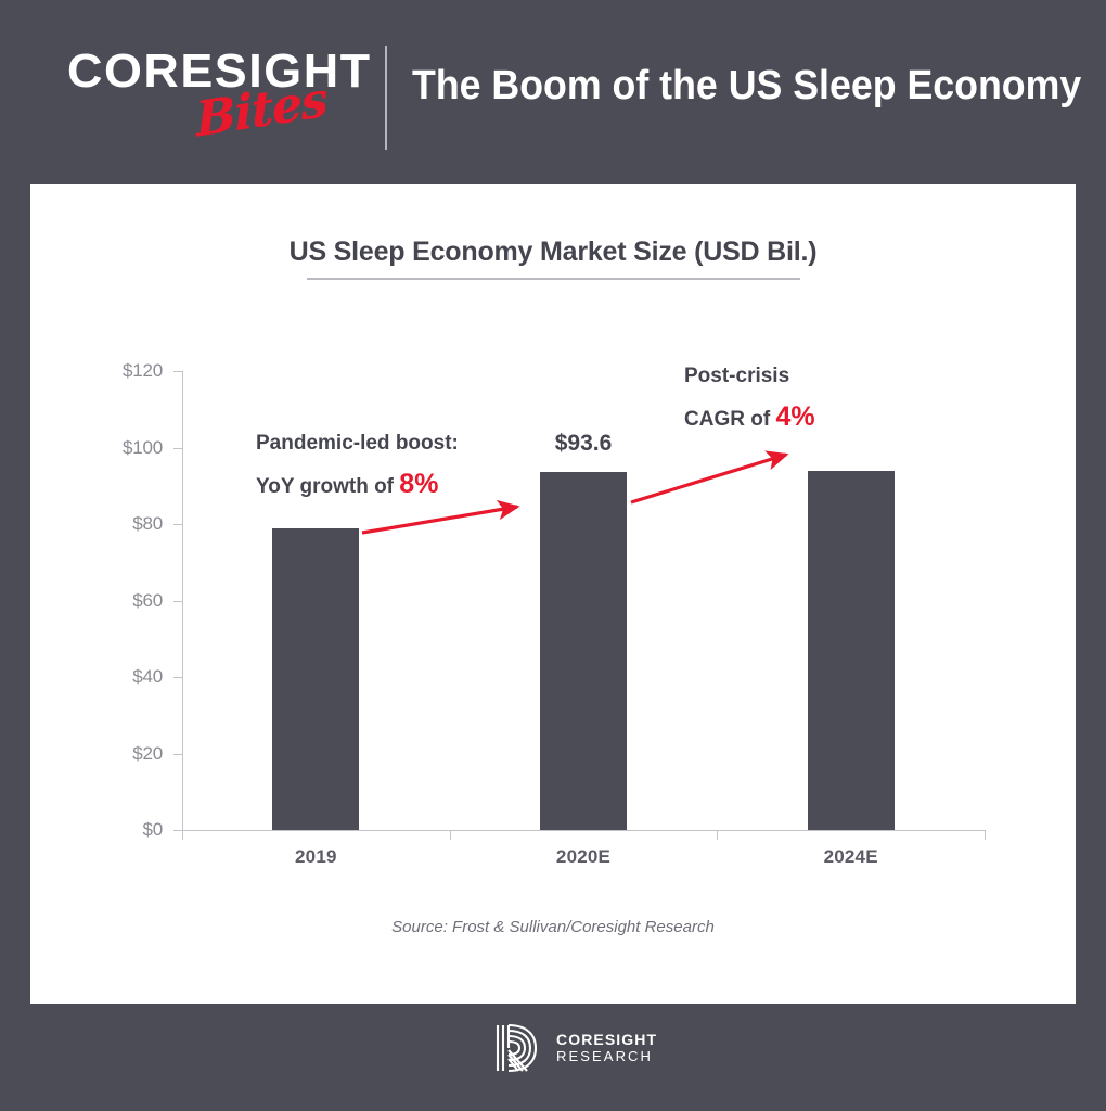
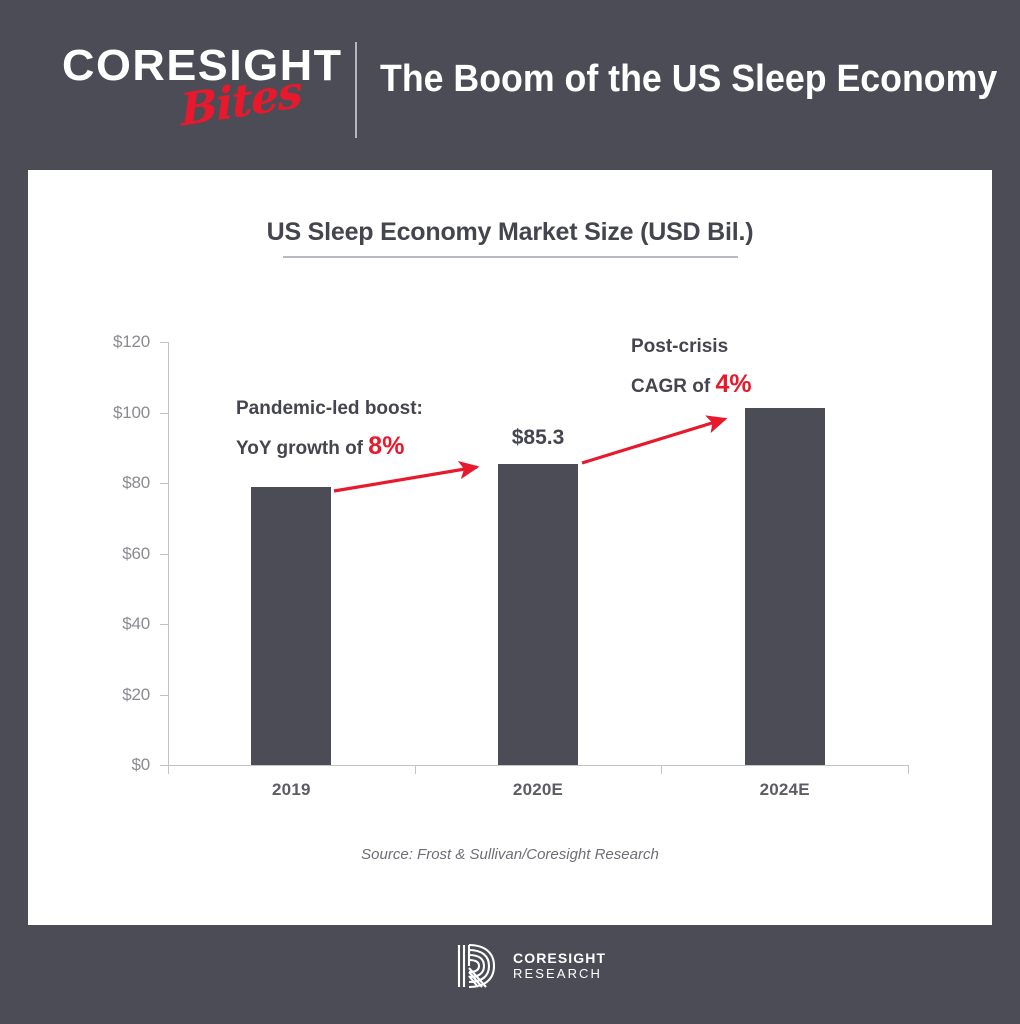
2020E: $93.6 -> $85.3
2024E: $94 -> $101
